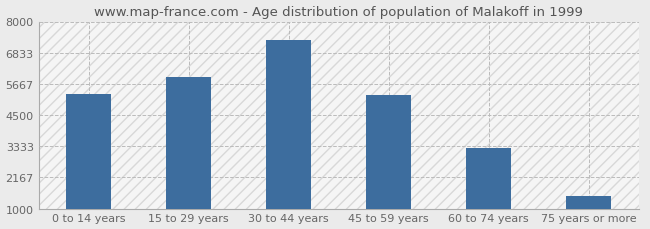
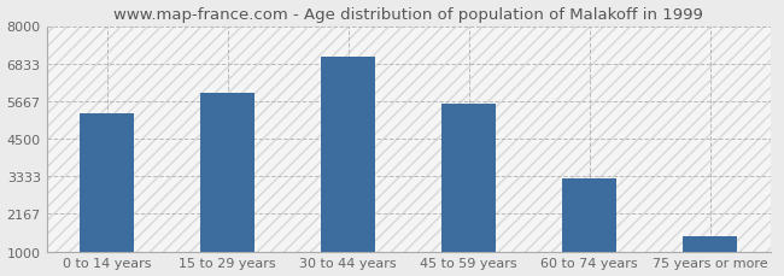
30 to 44 years: 7300 -> 7050
45 to 59 years: 5250 -> 5600
